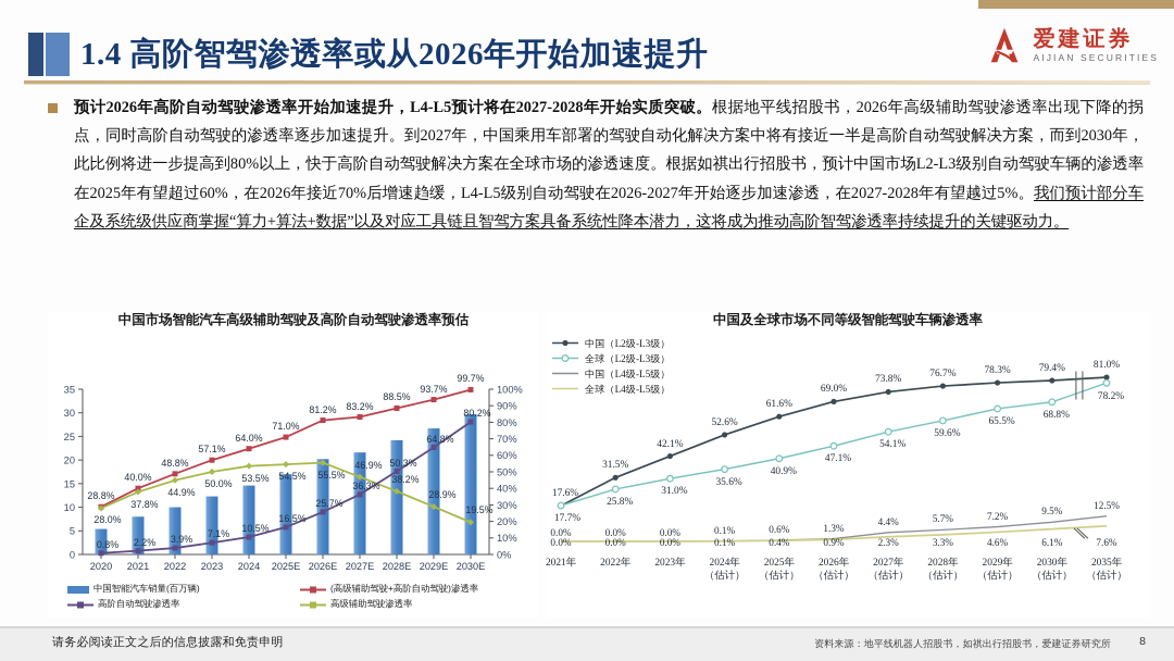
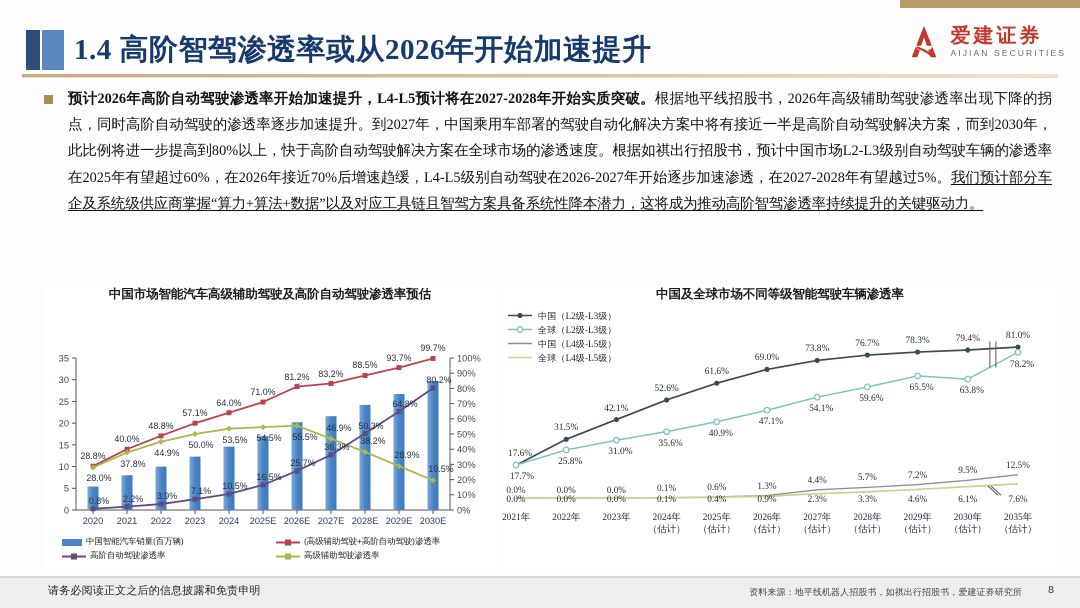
中国及全球市场不同等级智能驾驶车辆渗透率/全球（L2级-L3级）/2030年 （估计）: 68.8% -> 63.8%
